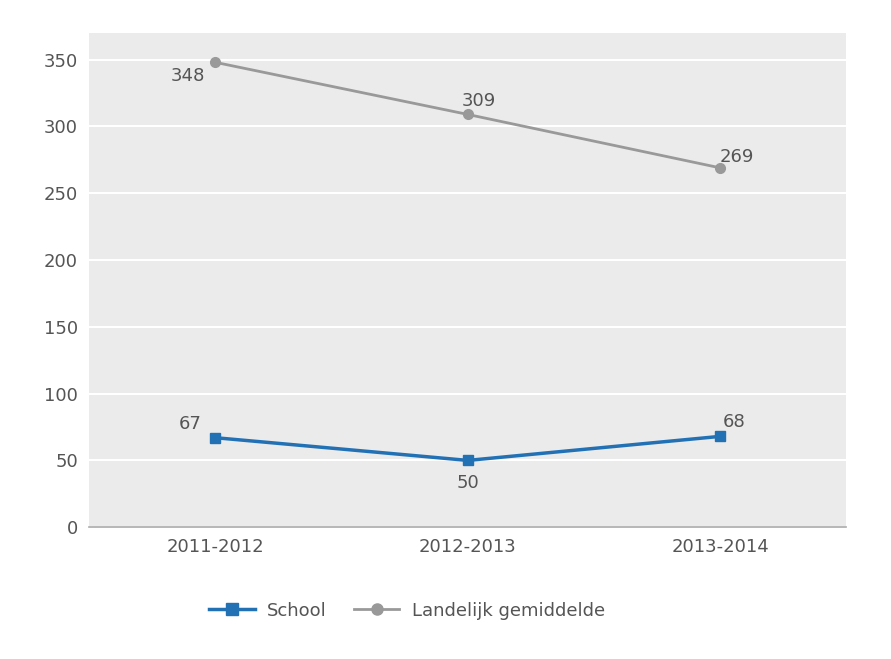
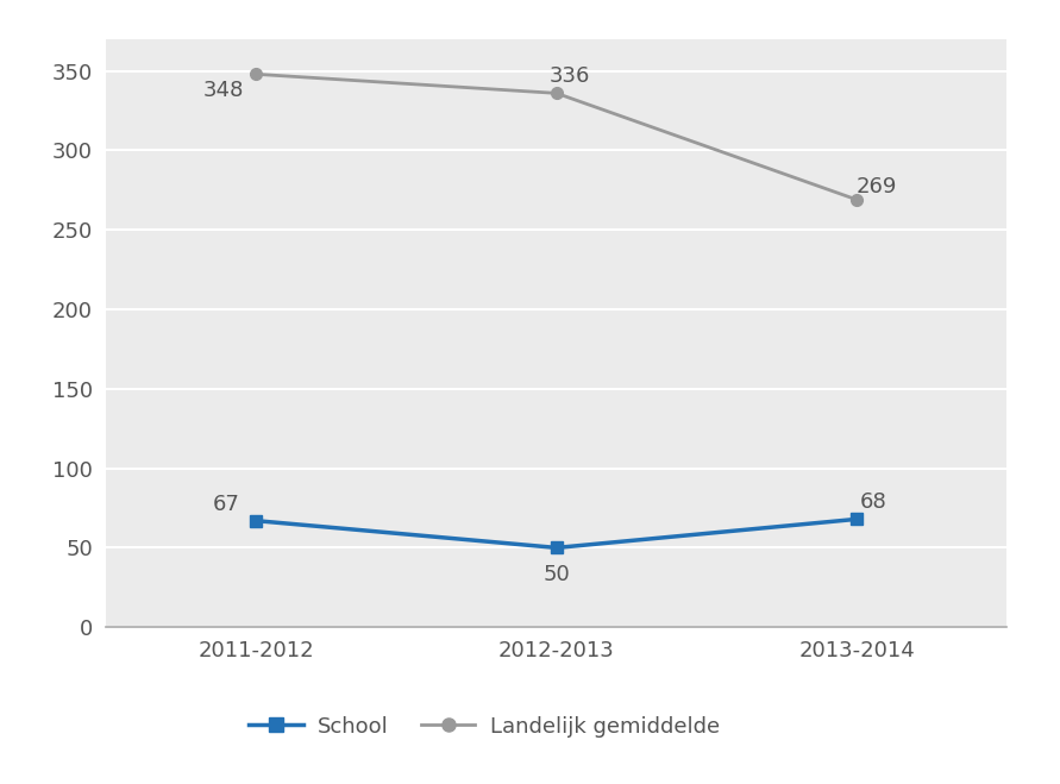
Landelijk gemiddelde/2012-2013: 309 -> 336
